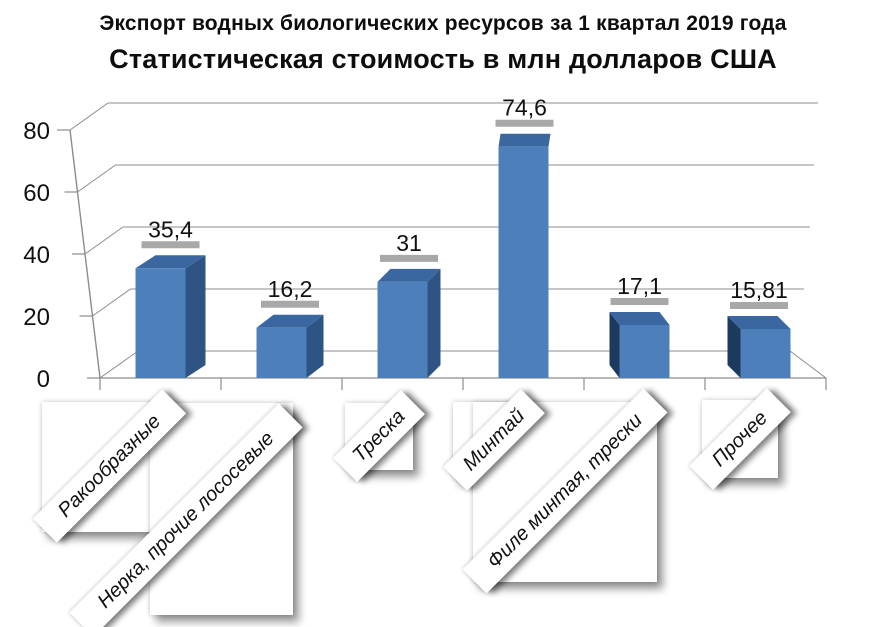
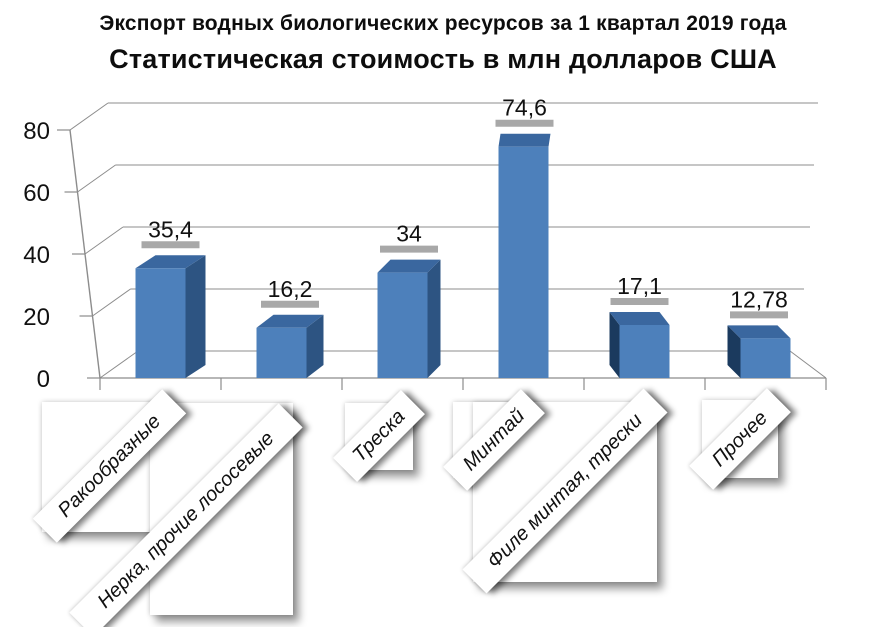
Треска: 31 -> 34
Прочее: 15,81 -> 12,78
